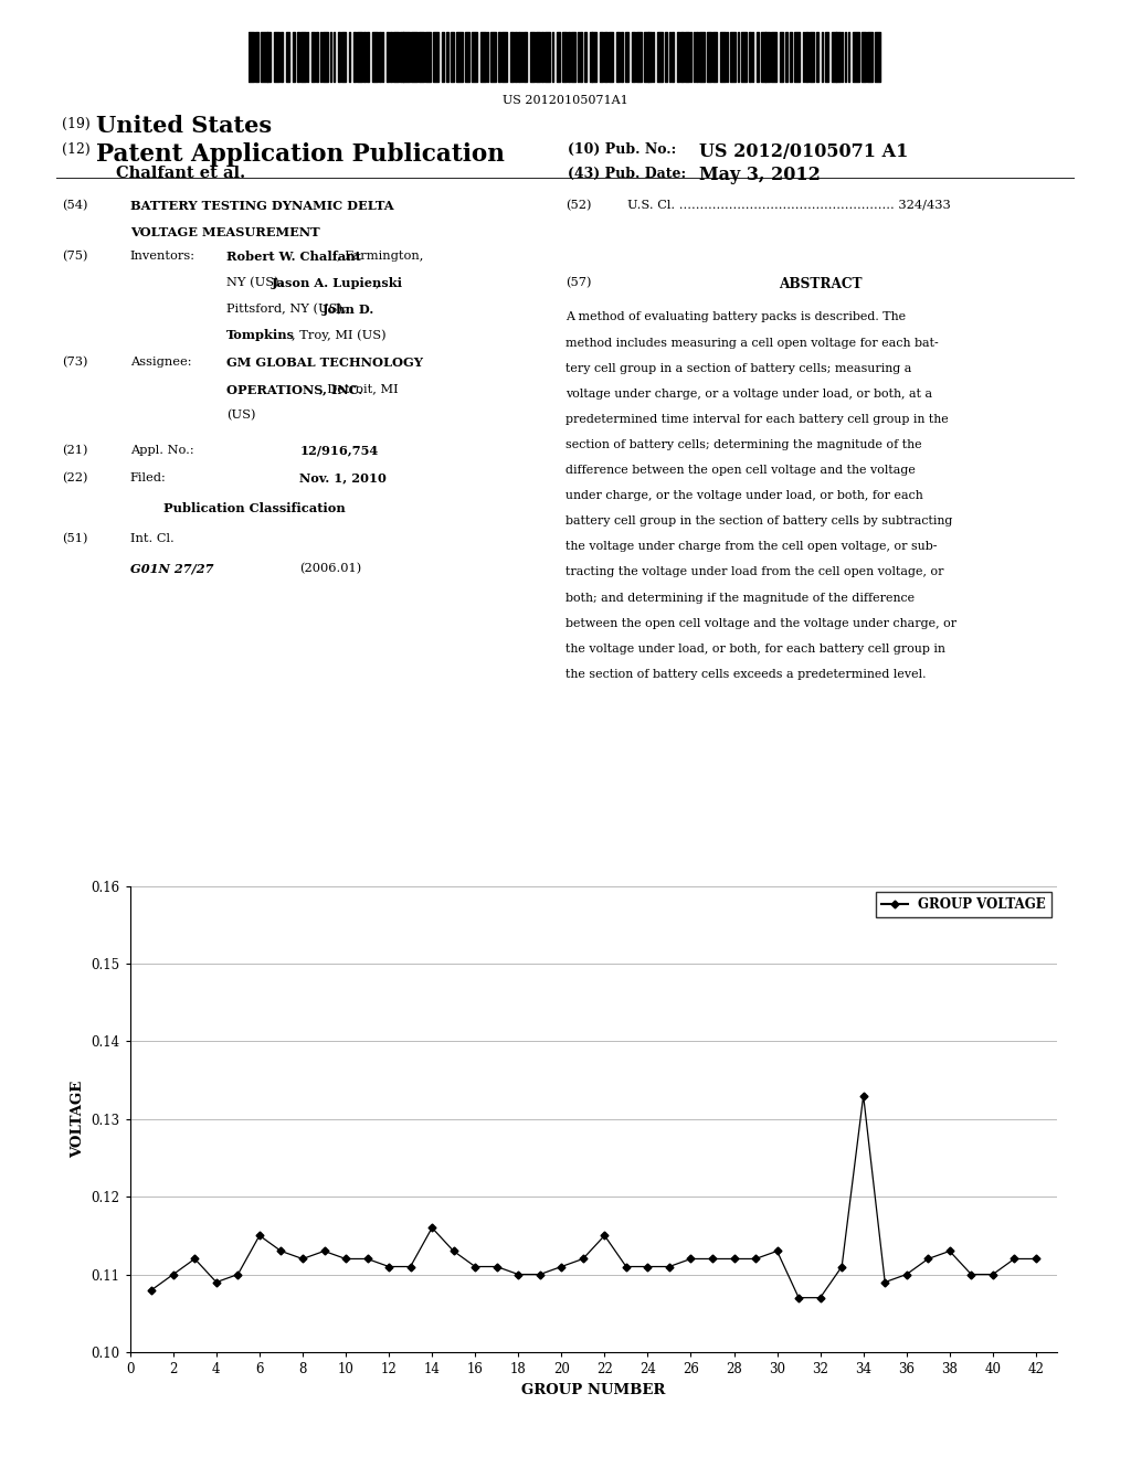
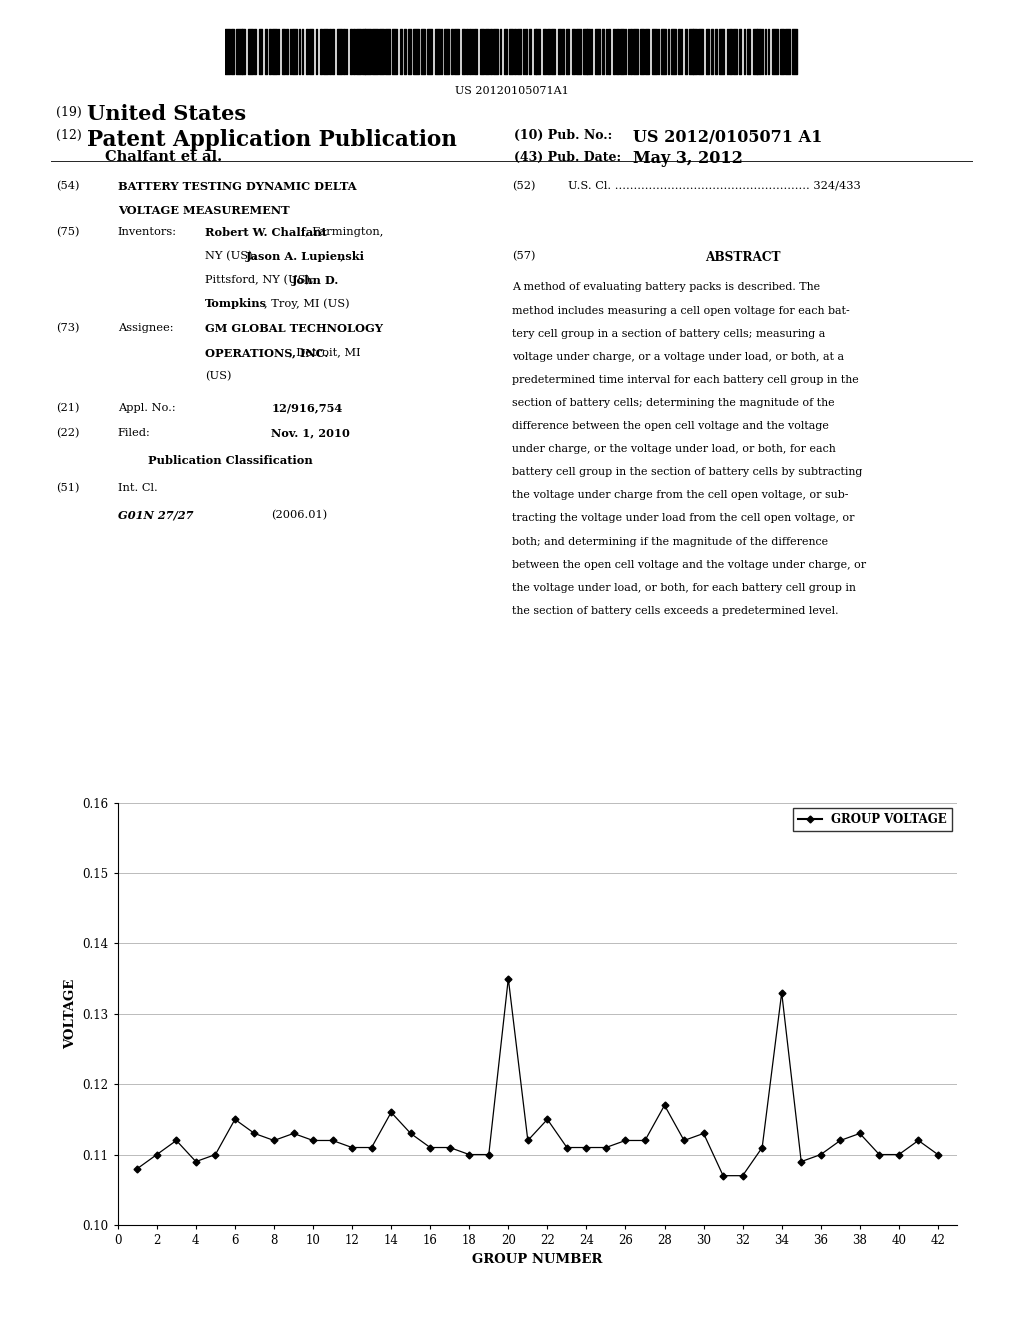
20: 0.111 -> 0.135
28: 0.112 -> 0.117
42: 0.112 -> 0.110
